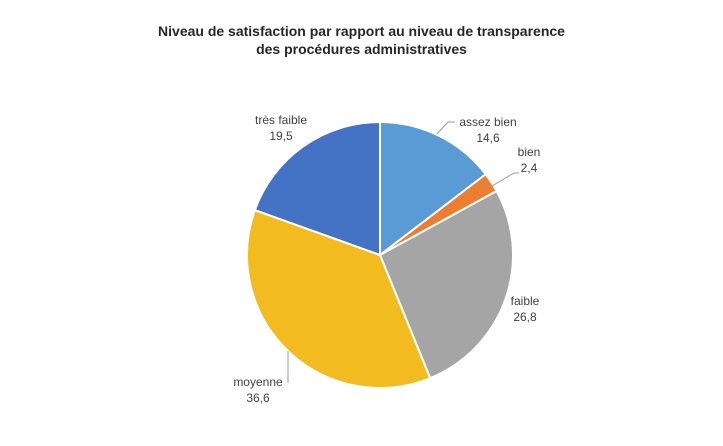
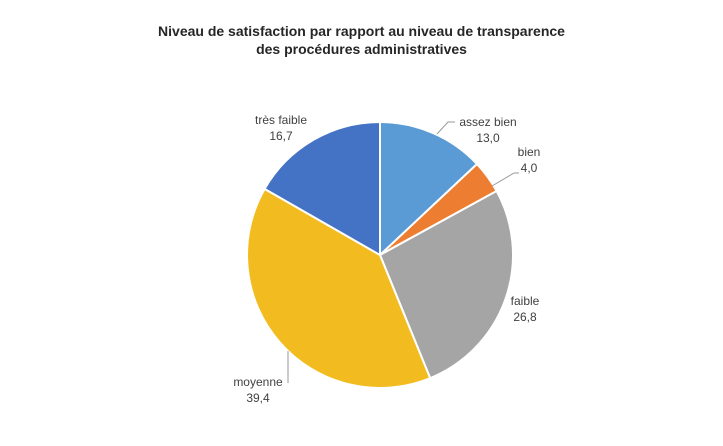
assez bien: 14,6 -> 13,0
bien: 2,4 -> 4,0
moyenne: 36,6 -> 39,4
très faible: 19,5 -> 16,7
